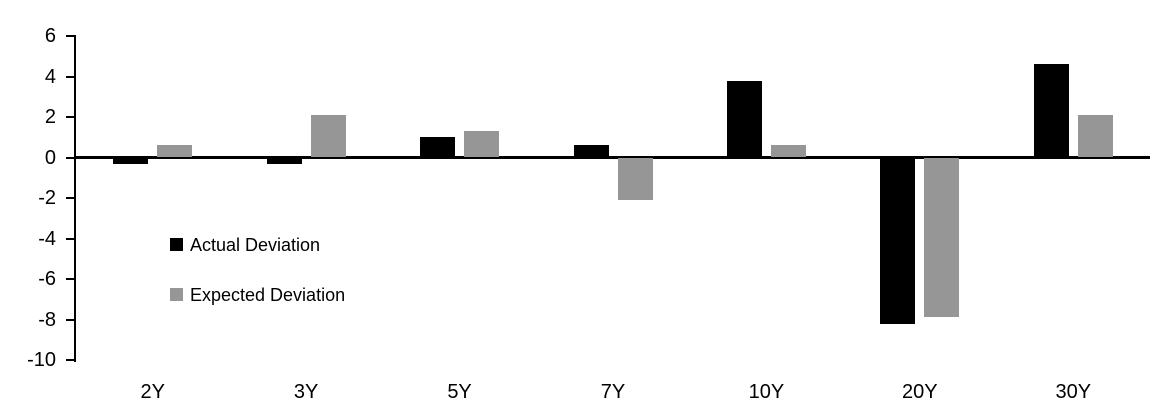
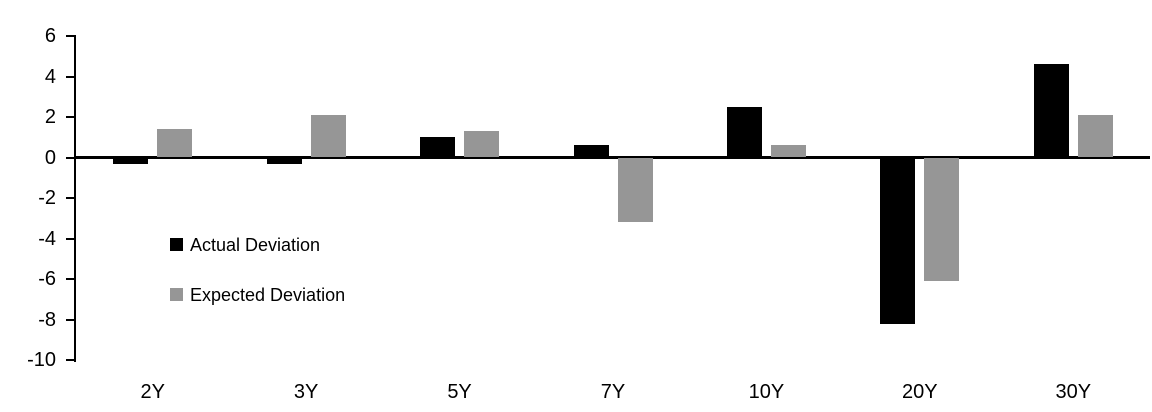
Expected Deviation/2Y: 0.6 -> 1.4
Expected Deviation/7Y: -2.1 -> -3.2
Actual Deviation/10Y: 3.8 -> 2.5
Expected Deviation/20Y: -7.9 -> -6.1
